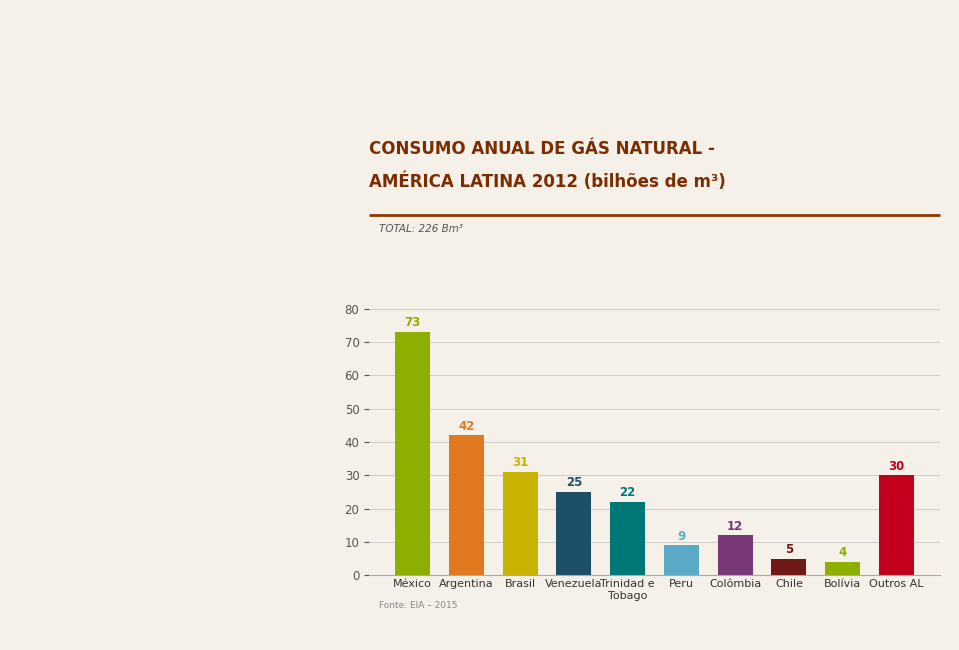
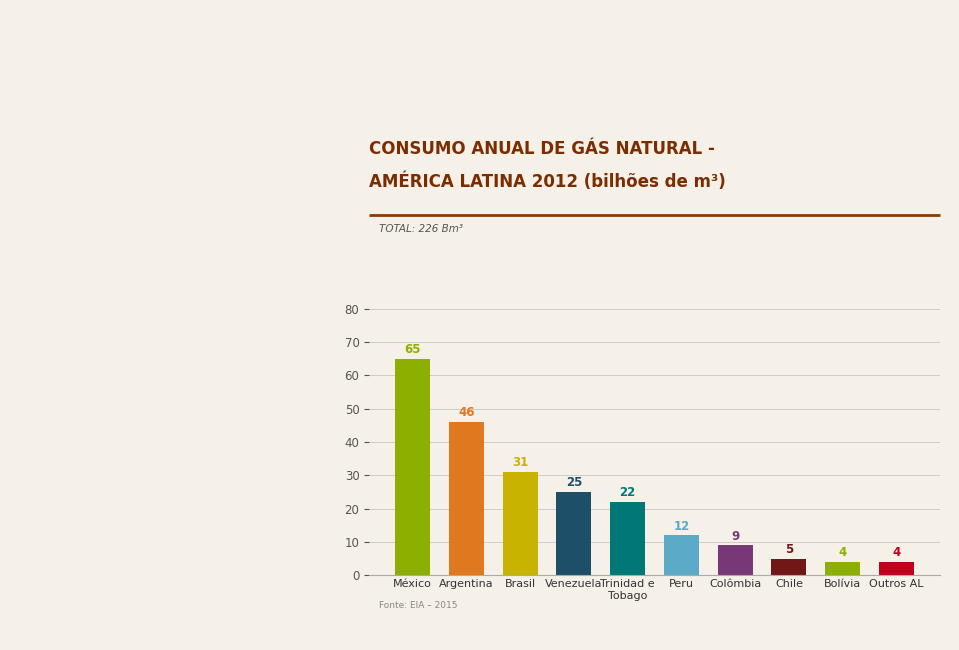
México: 73 -> 65
Argentina: 42 -> 46
Peru: 9 -> 12
Colômbia: 12 -> 9
Outros AL: 30 -> 4
